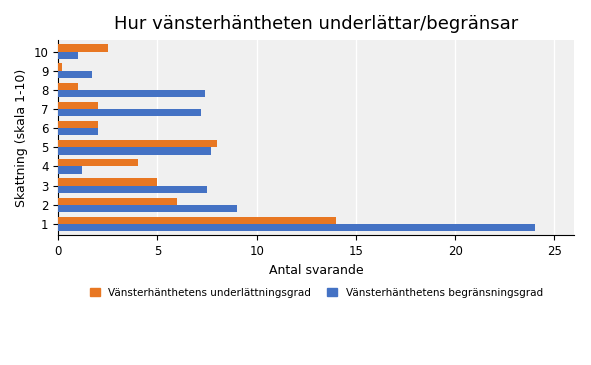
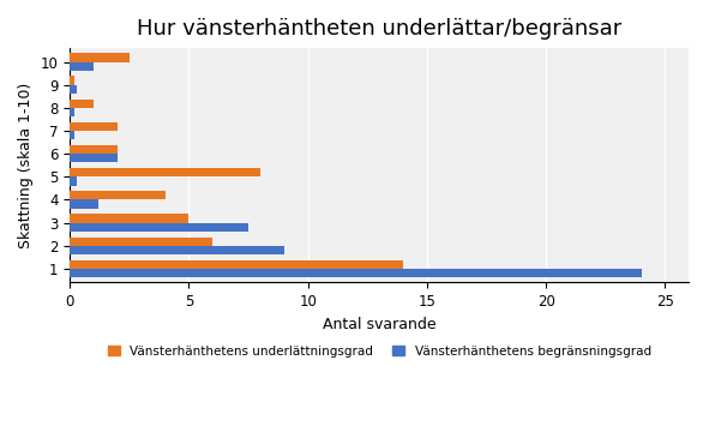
Vänsterhänthetens begränsningsgrad/9: 1.7 -> 0.3
Vänsterhänthetens begränsningsgrad/8: 7.4 -> 0.2
Vänsterhänthetens begränsningsgrad/7: 7.2 -> 0.2
Vänsterhänthetens begränsningsgrad/5: 7.7 -> 0.3
